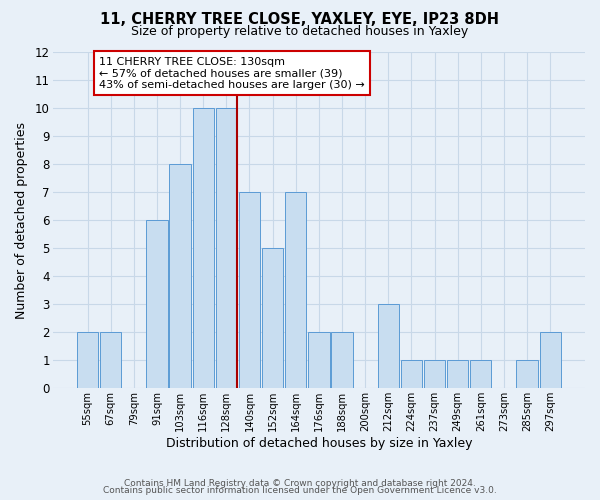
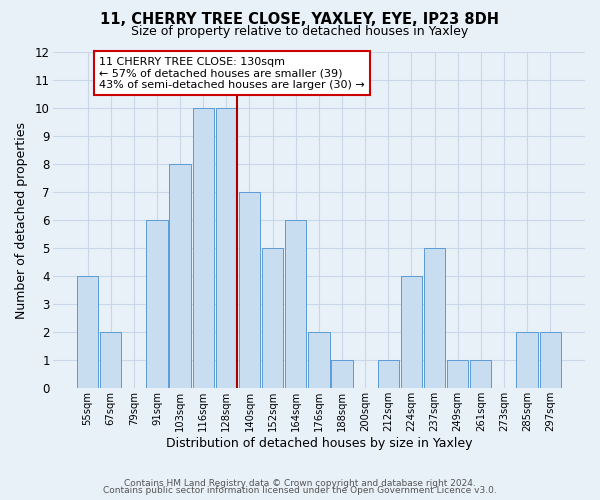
55sqm: 2 -> 4
164sqm: 7 -> 6
188sqm: 2 -> 1
212sqm: 3 -> 1
224sqm: 1 -> 4
237sqm: 1 -> 5
285sqm: 1 -> 2
